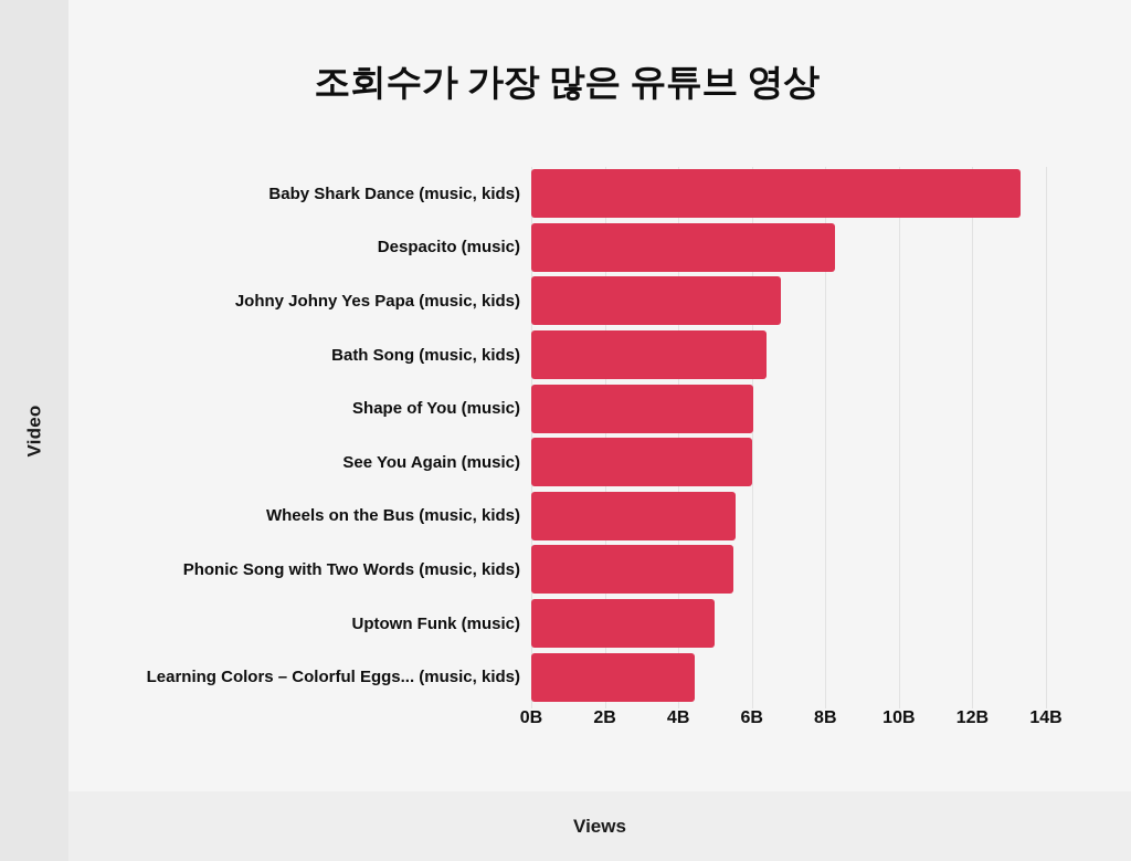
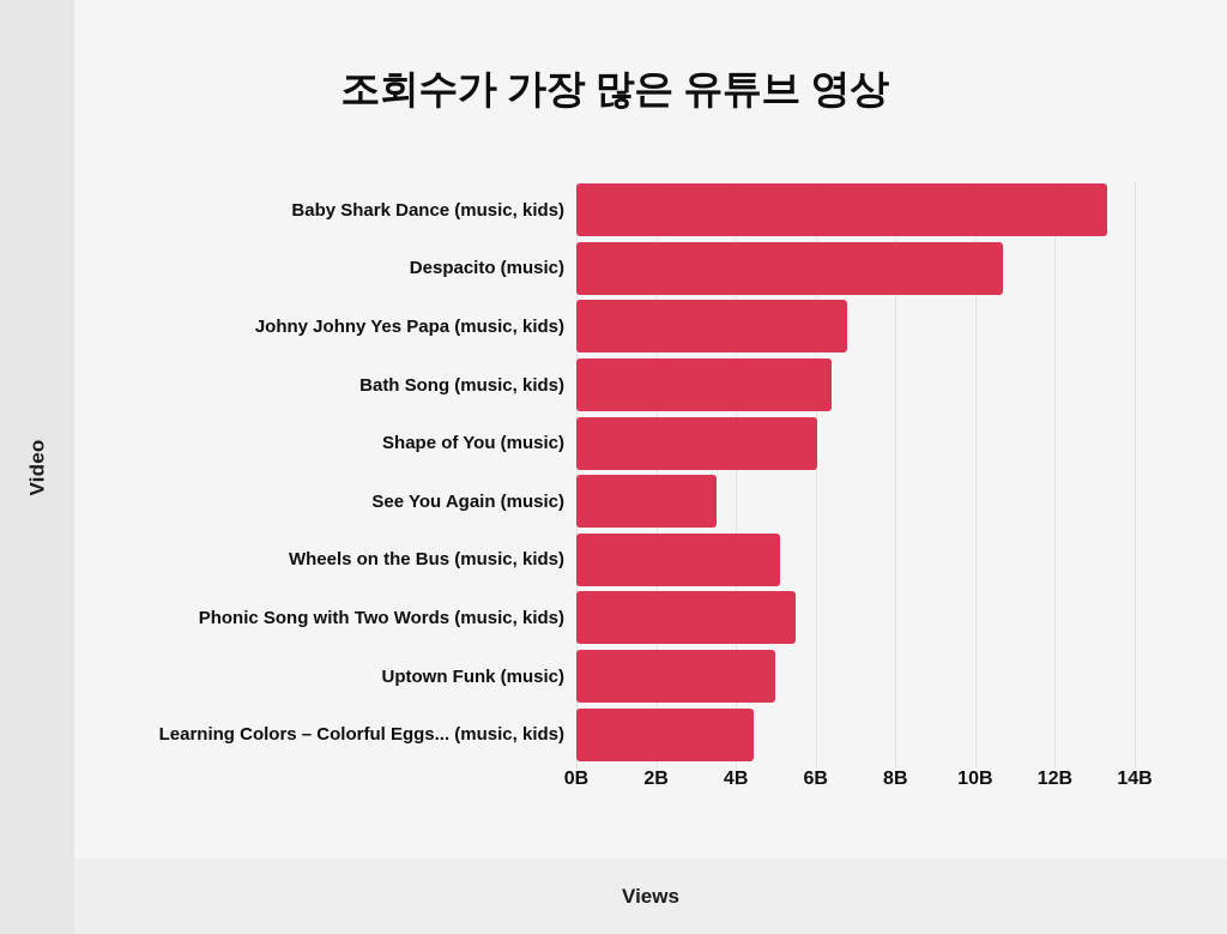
Despacito (music): 8.2B -> 10.7B
See You Again (music): 6.0B -> 3.5B
Wheels on the Bus (music, kids): 5.5B -> 5.1B
